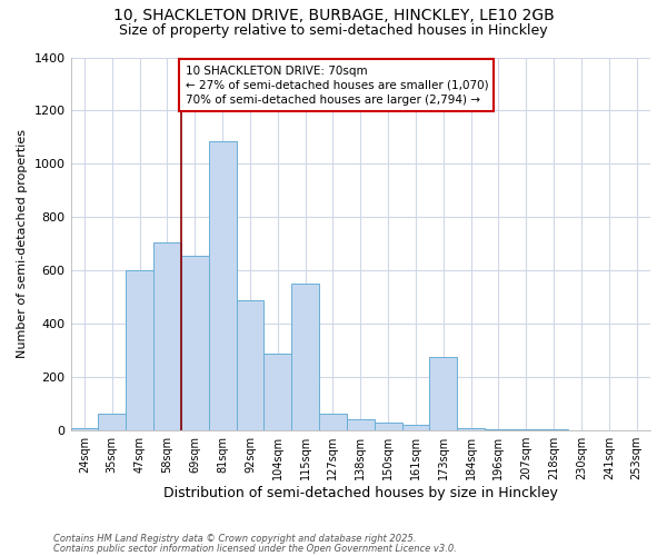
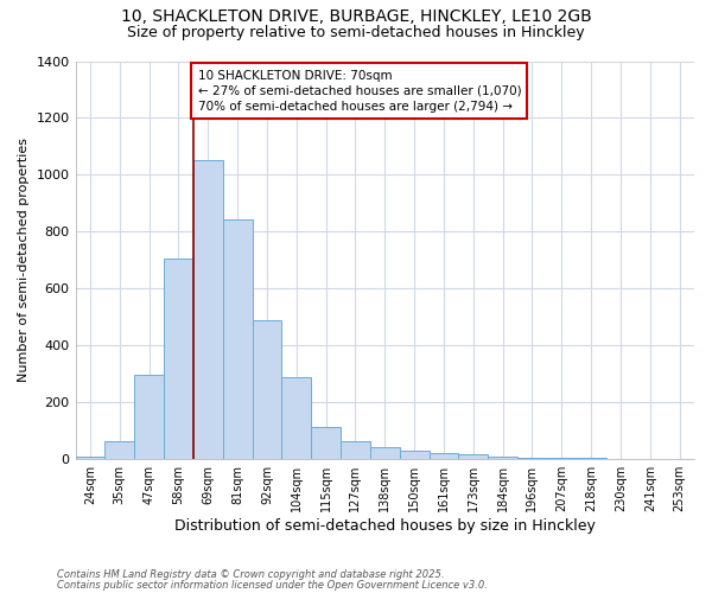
47sqm: 600 -> 295
69sqm: 655 -> 1050
81sqm: 1085 -> 845
115sqm: 550 -> 115
173sqm: 275 -> 18
